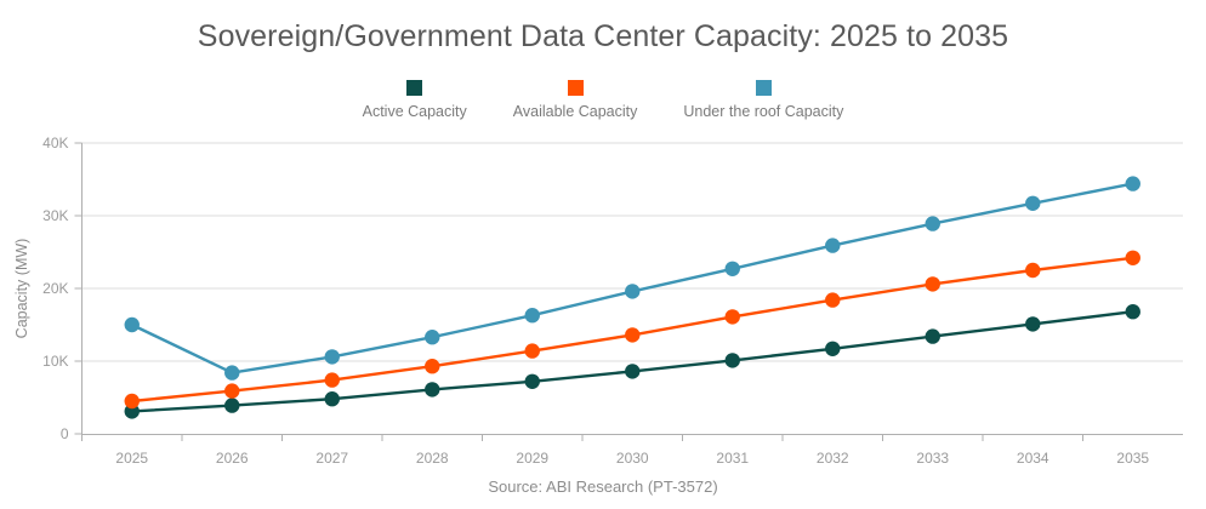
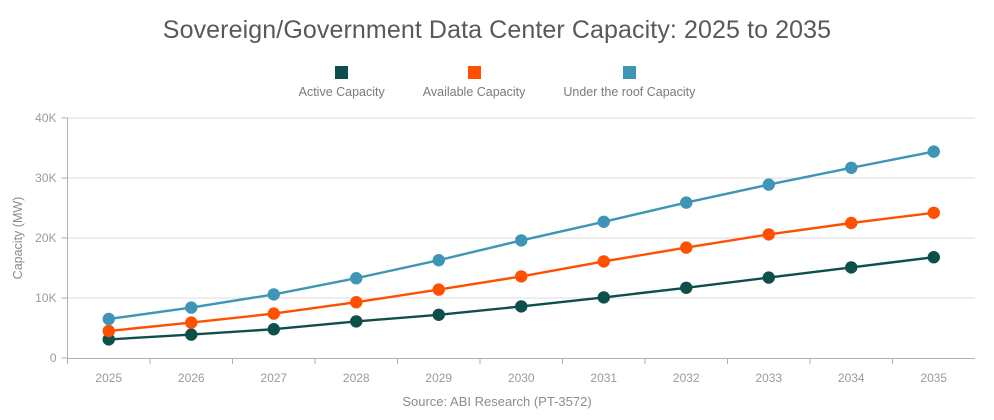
Under the roof Capacity/2025: 15K -> 6K
